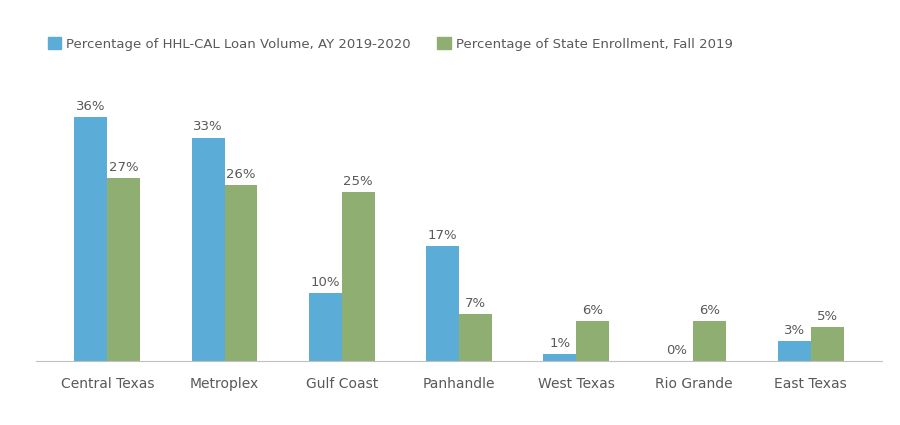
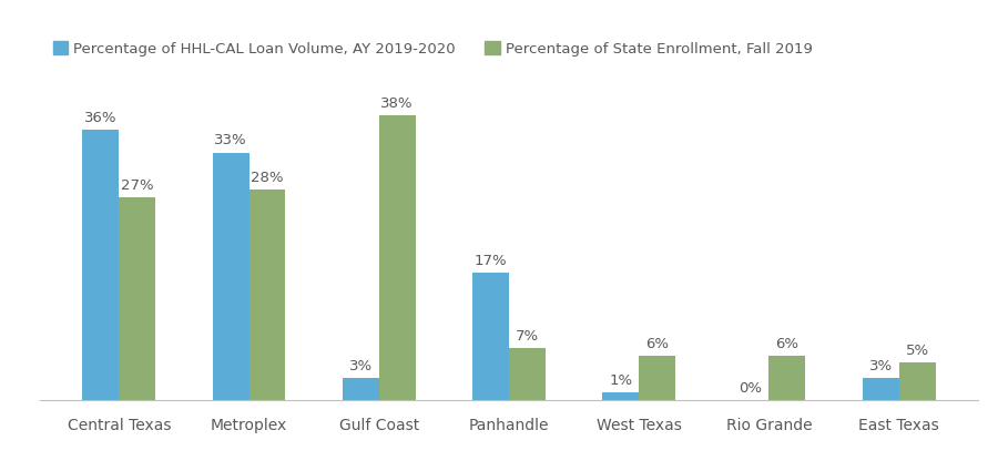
Percentage of State Enrollment, Fall 2019/Metroplex: 26% -> 28%
Percentage of HHL-CAL Loan Volume, AY 2019-2020/Gulf Coast: 10% -> 3%
Percentage of State Enrollment, Fall 2019/Gulf Coast: 25% -> 38%
